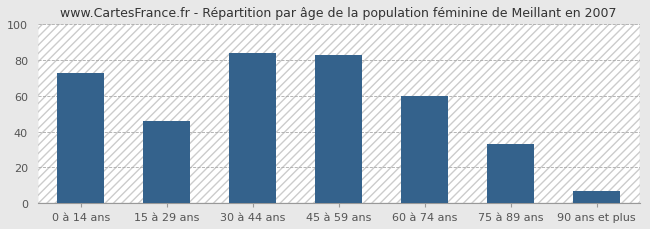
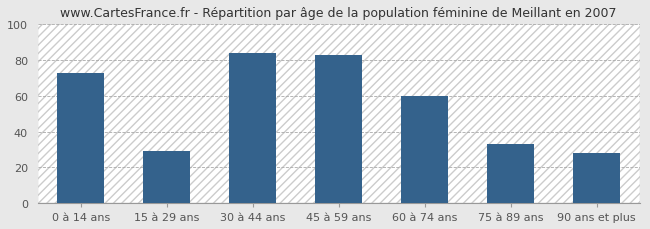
15 à 29 ans: 46 -> 29
90 ans et plus: 7 -> 28
